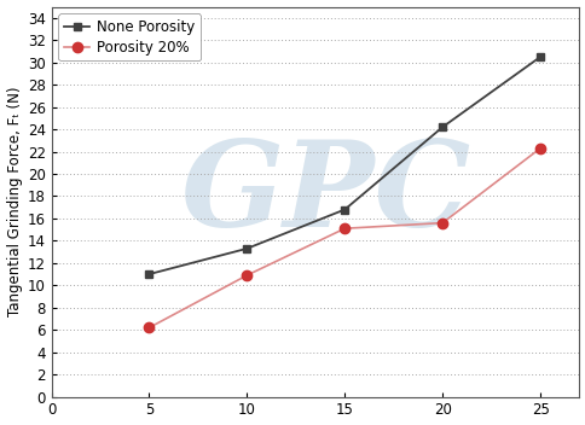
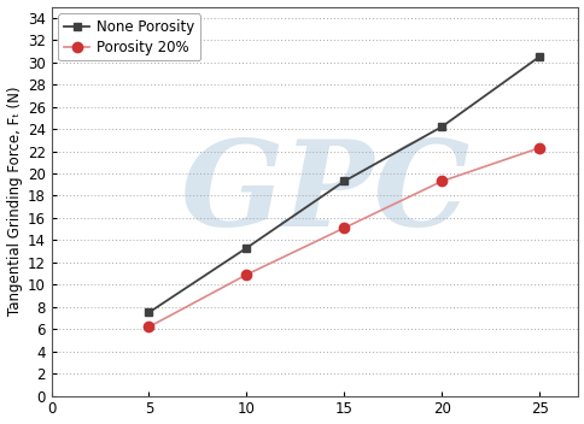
None Porosity/5: 11.0 -> 7.5
None Porosity/15: 16.8 -> 19.3
Porosity 20%/20: 15.6 -> 19.3
